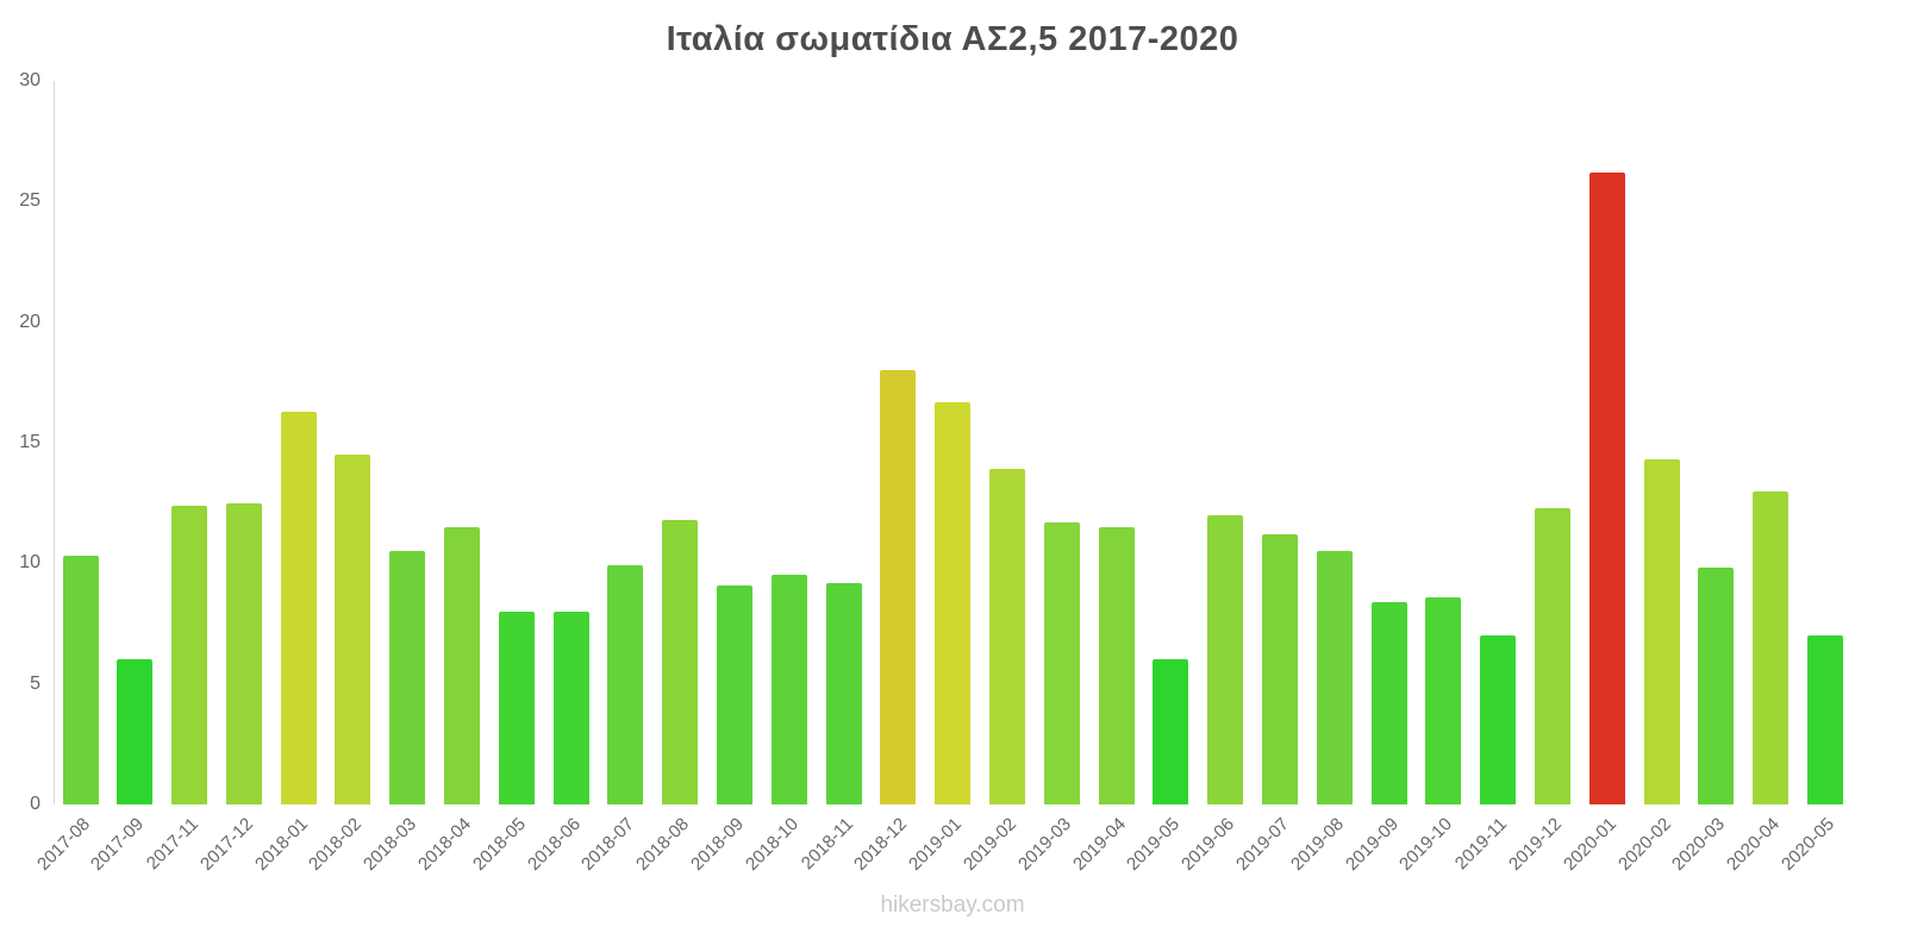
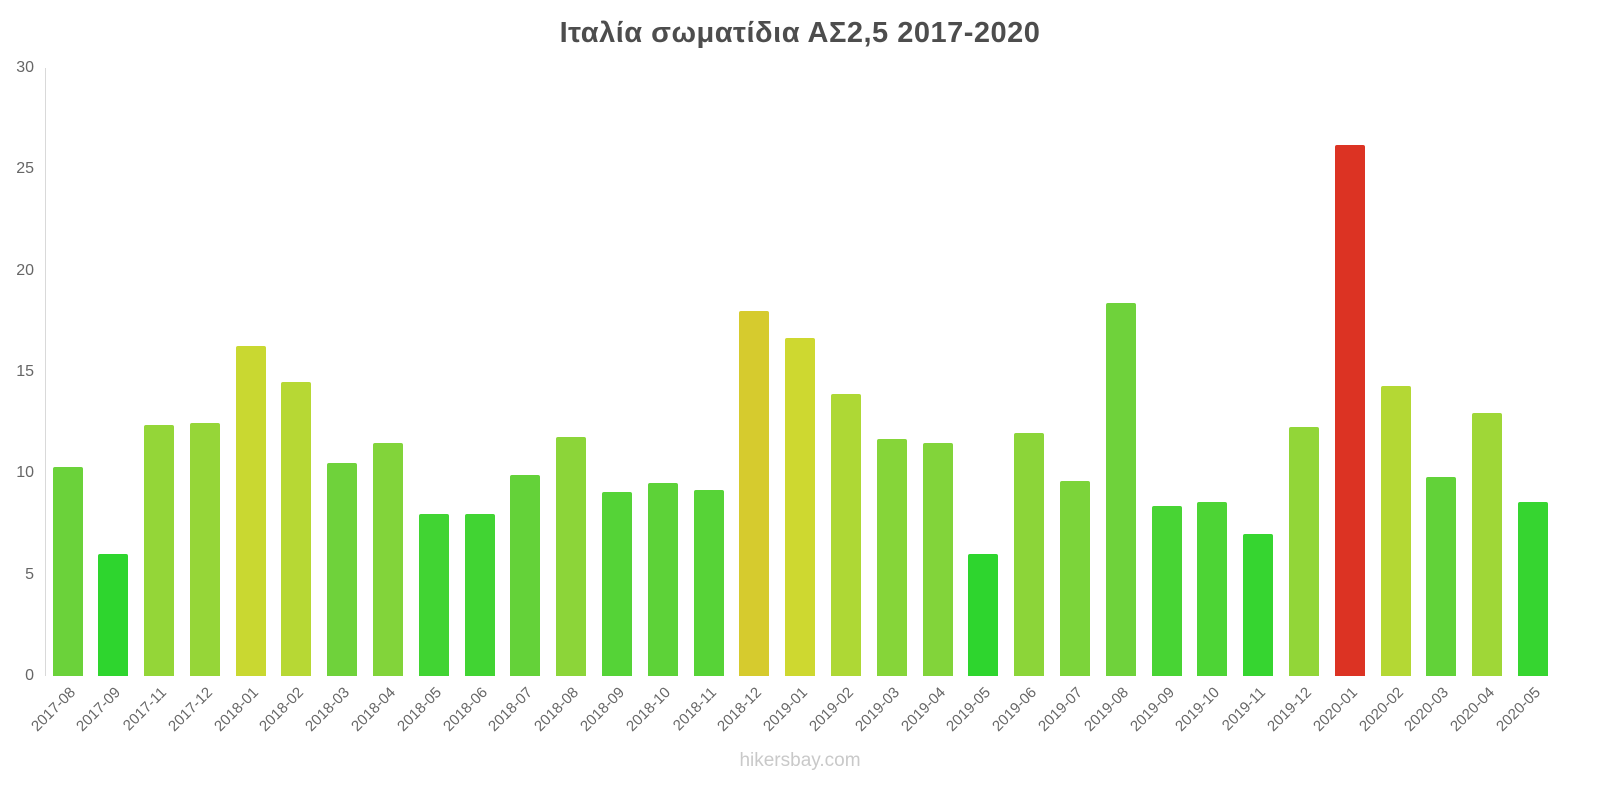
2019-07: 11.2 -> 9.6
2019-08: 10.5 -> 18.4
2020-05: 7.0 -> 8.6
